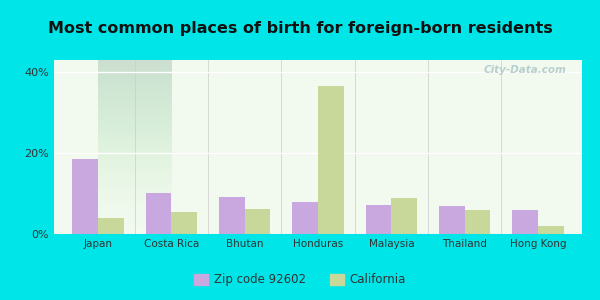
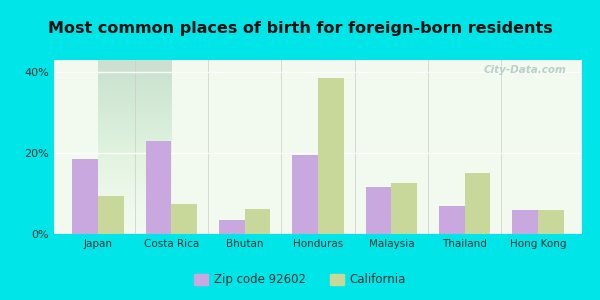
California/Japan: 4.0% -> 9.5%
Zip code 92602/Costa Rica: 10.2% -> 23.0%
California/Costa Rica: 5.5% -> 7.5%
Zip code 92602/Bhutan: 9.2% -> 3.5%
Zip code 92602/Honduras: 8.0% -> 19.5%
California/Honduras: 36.5% -> 38.5%
Zip code 92602/Malaysia: 7.2% -> 11.5%
California/Malaysia: 9.0% -> 12.5%
California/Thailand: 6.0% -> 15.0%
California/Hong Kong: 2.0% -> 6.0%
